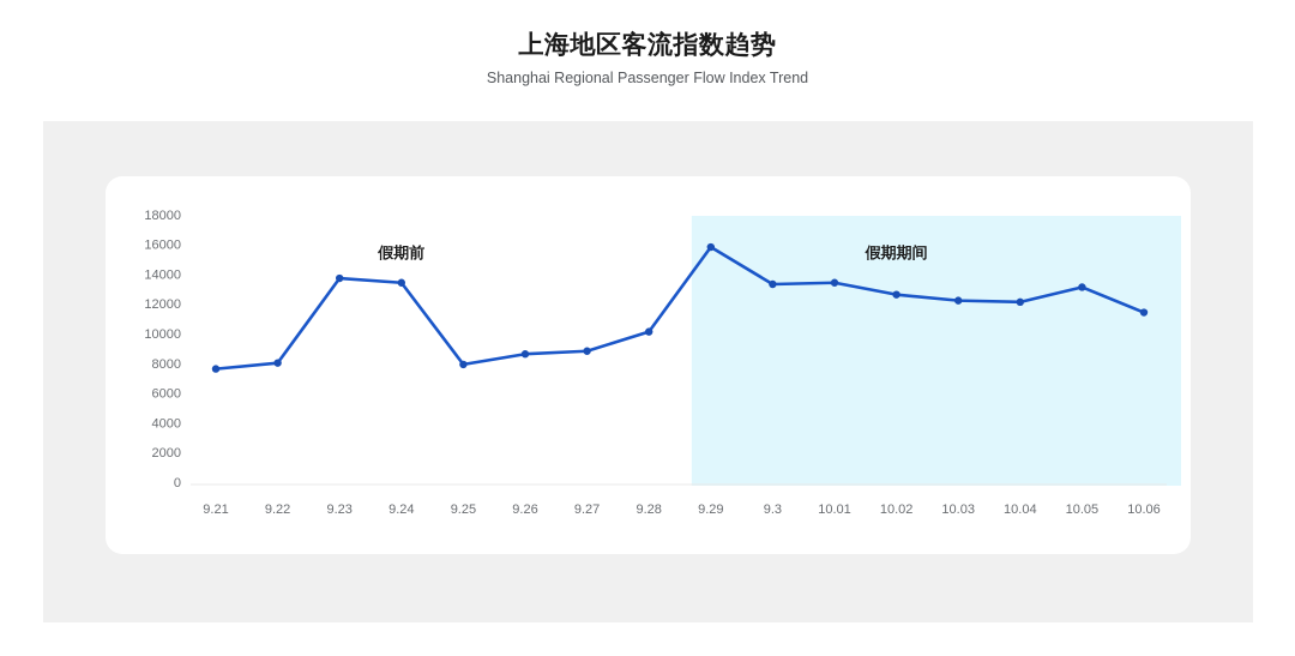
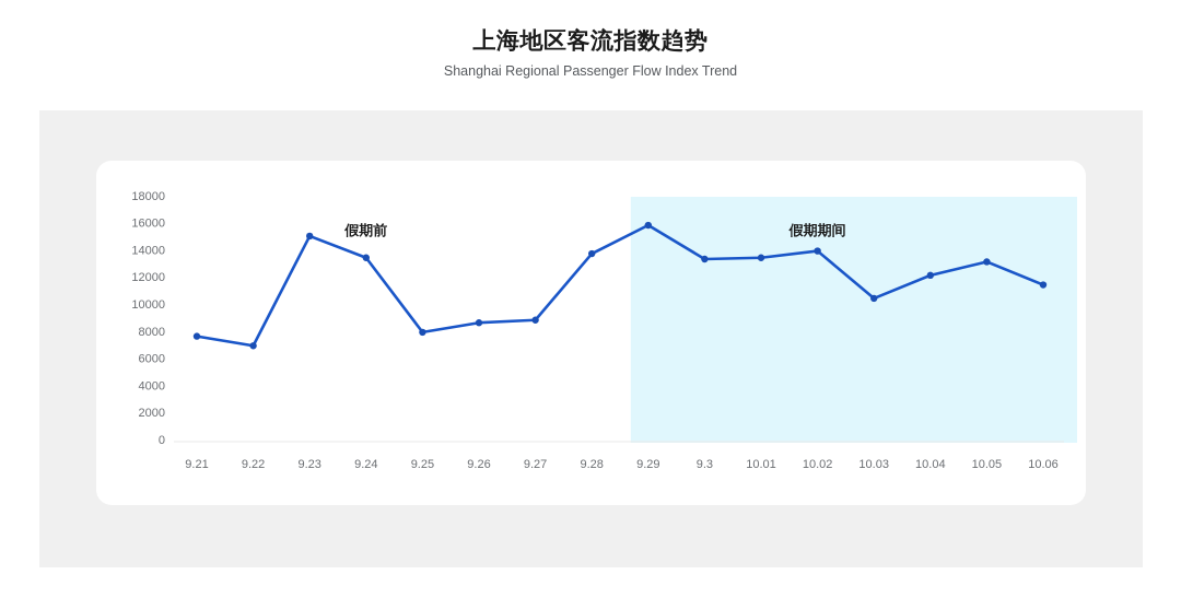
9.22: 8100 -> 7000
9.23: 13800 -> 15100
9.28: 10200 -> 13800
10.02: 12700 -> 14000
10.03: 12300 -> 10500
